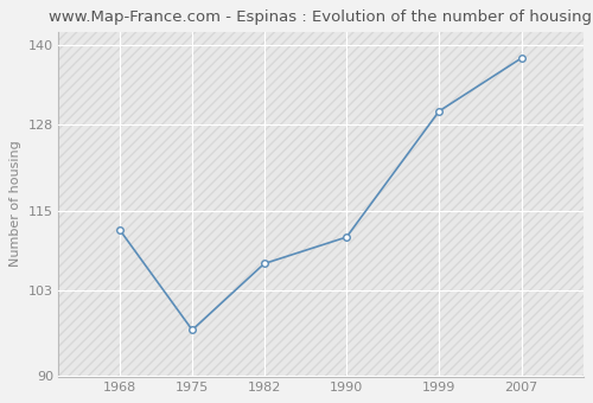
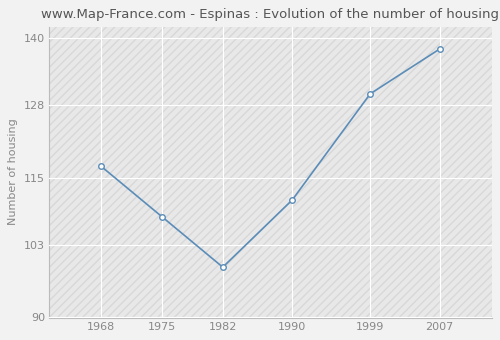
1968: 112 -> 117
1975: 97 -> 108
1982: 107 -> 99
